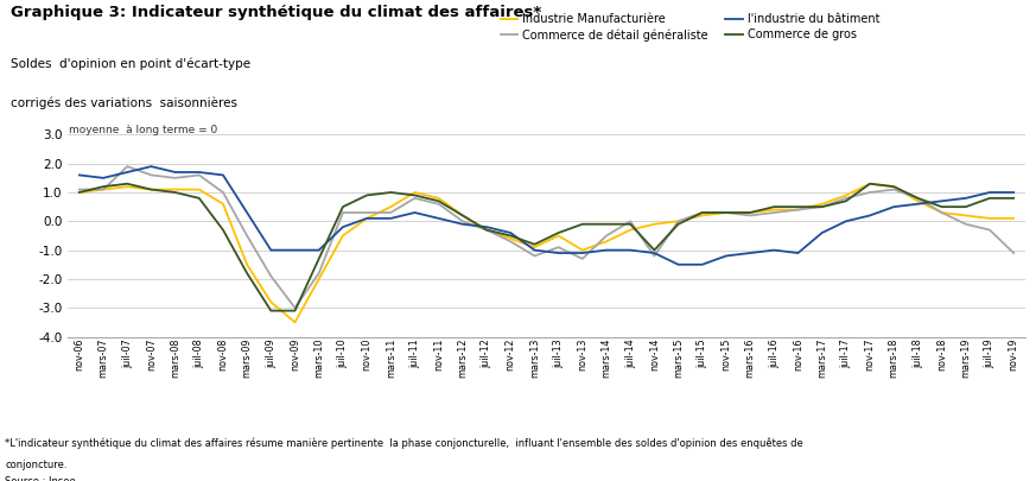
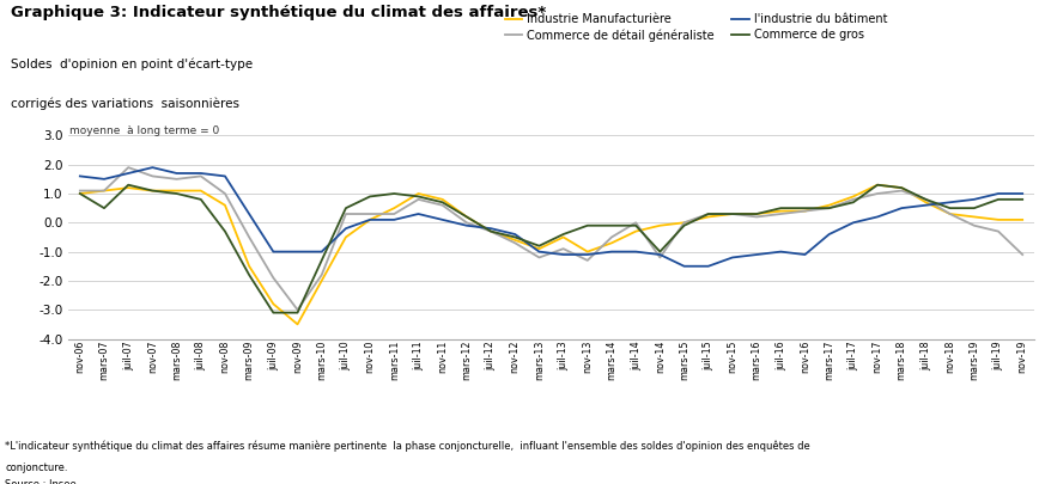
Commerce de gros/mars-07: 1.2 -> 0.5
